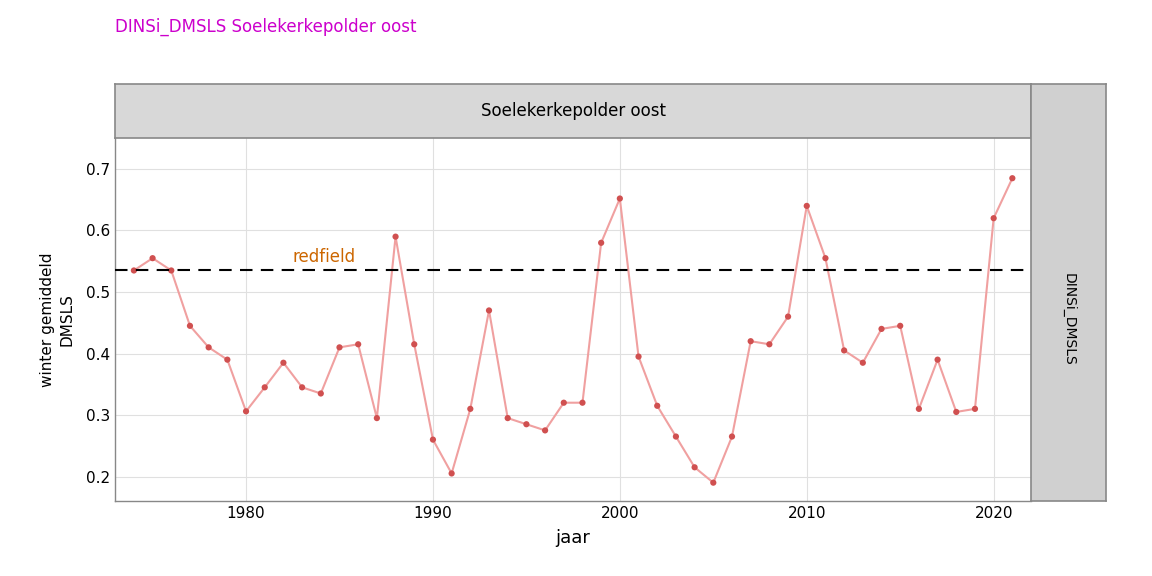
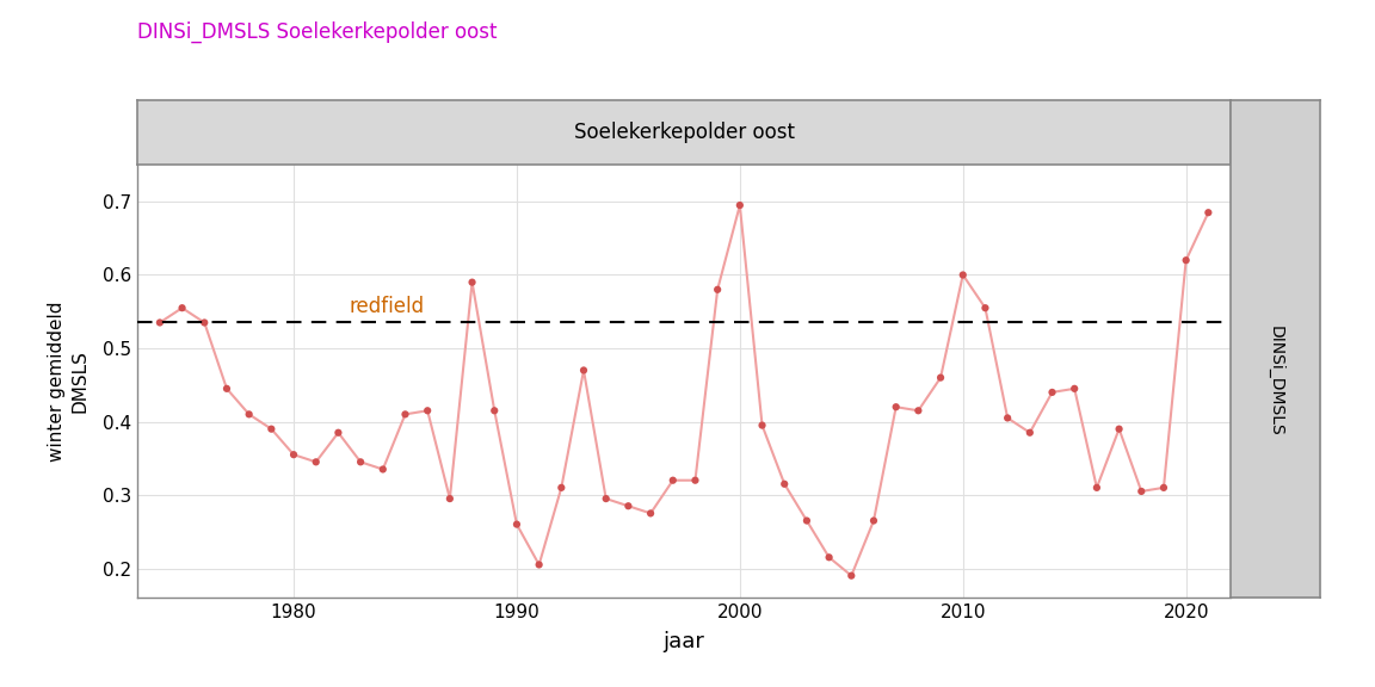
1980: 0.306 -> 0.355
2000: 0.652 -> 0.695
2010: 0.640 -> 0.600
